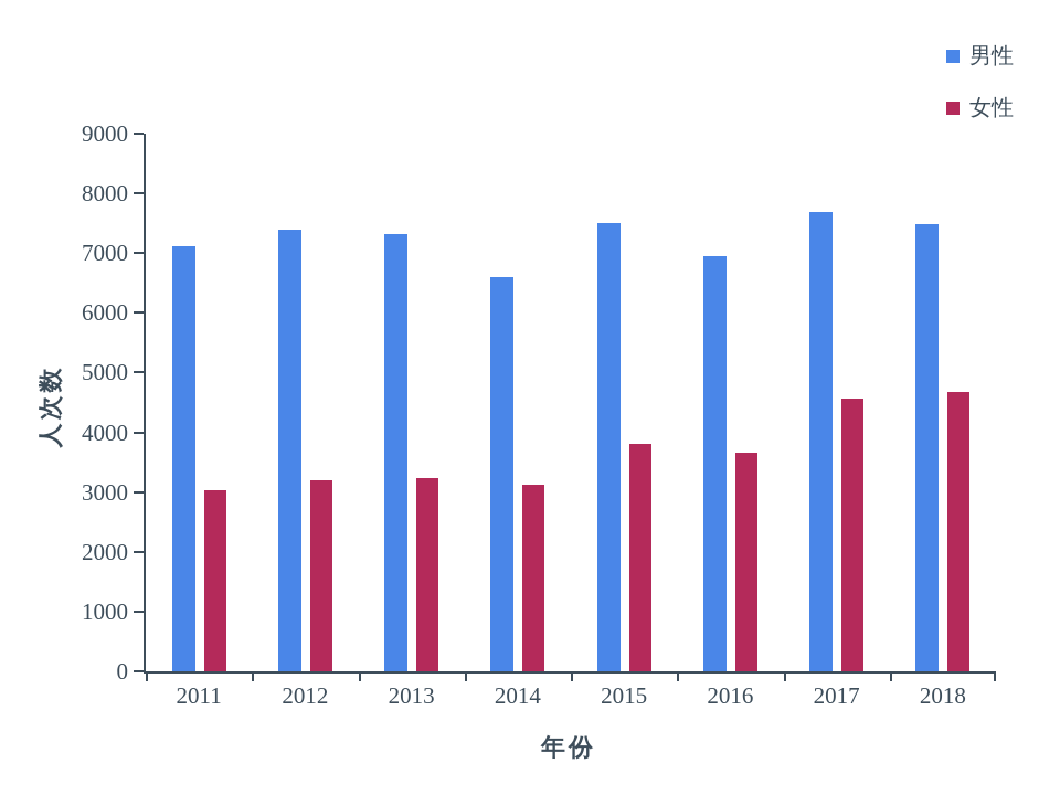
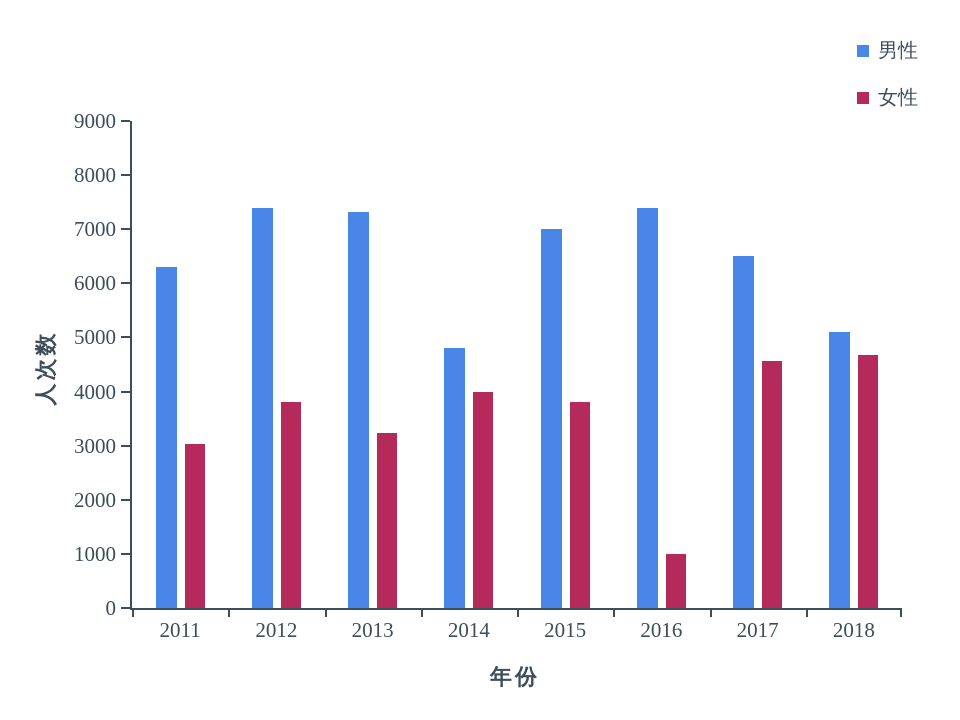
男性/2011: 7100 -> 6300
女性/2012: 3200 -> 3800
男性/2014: 6600 -> 4800
女性/2014: 3100 -> 4000
男性/2015: 7500 -> 7000
男性/2016: 7000 -> 7400
女性/2016: 3700 -> 1000
男性/2017: 7700 -> 6500
男性/2018: 7500 -> 5100
